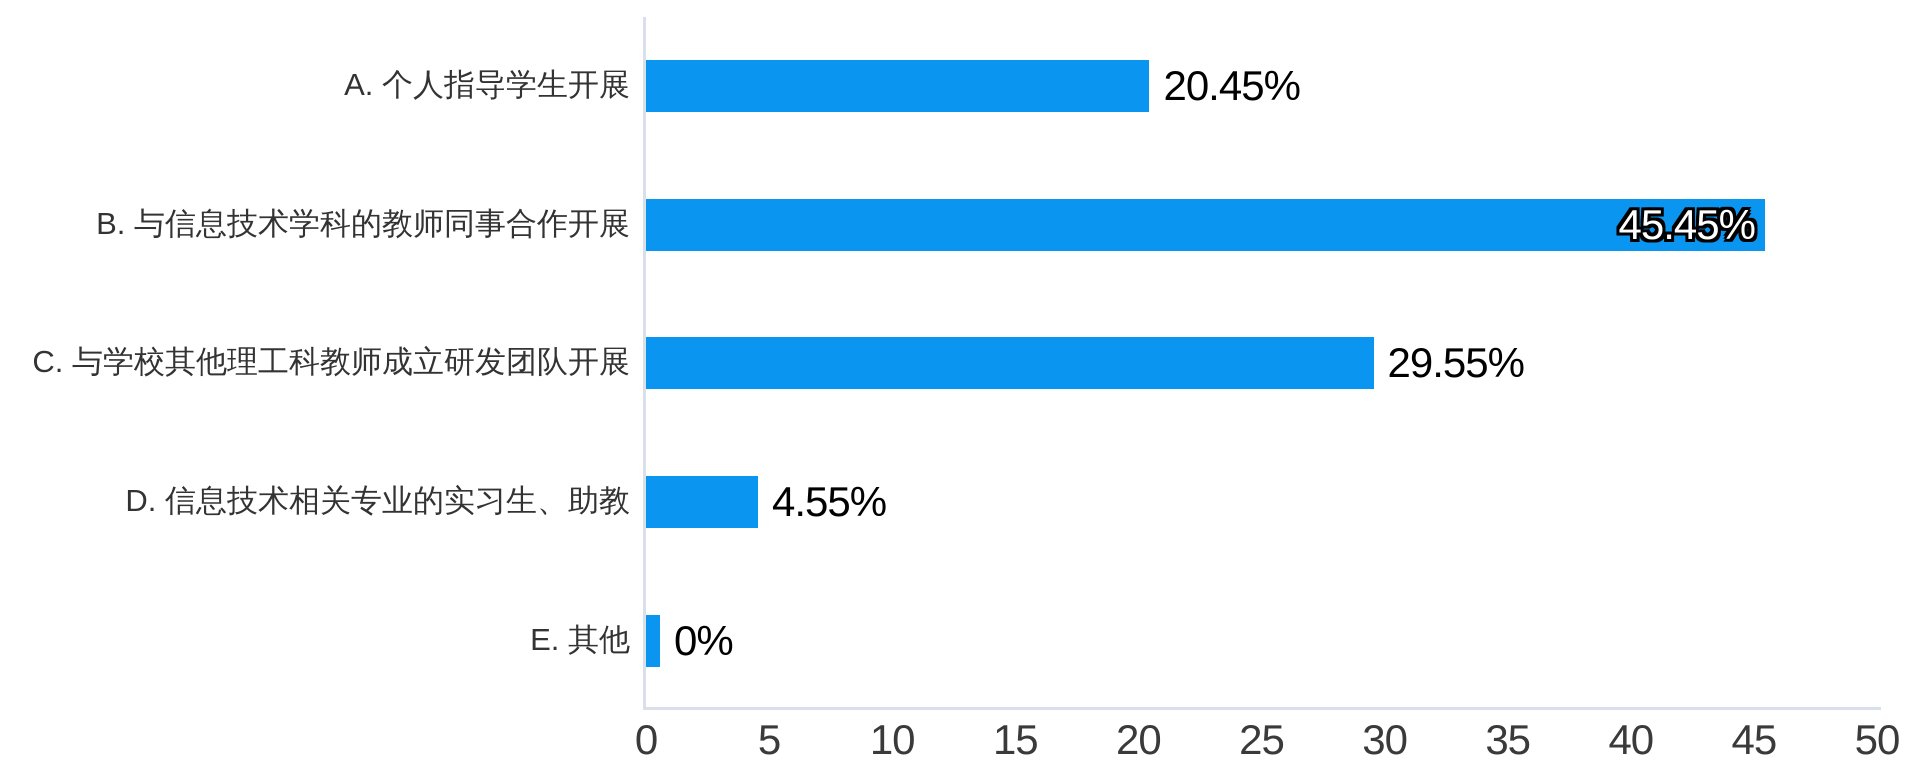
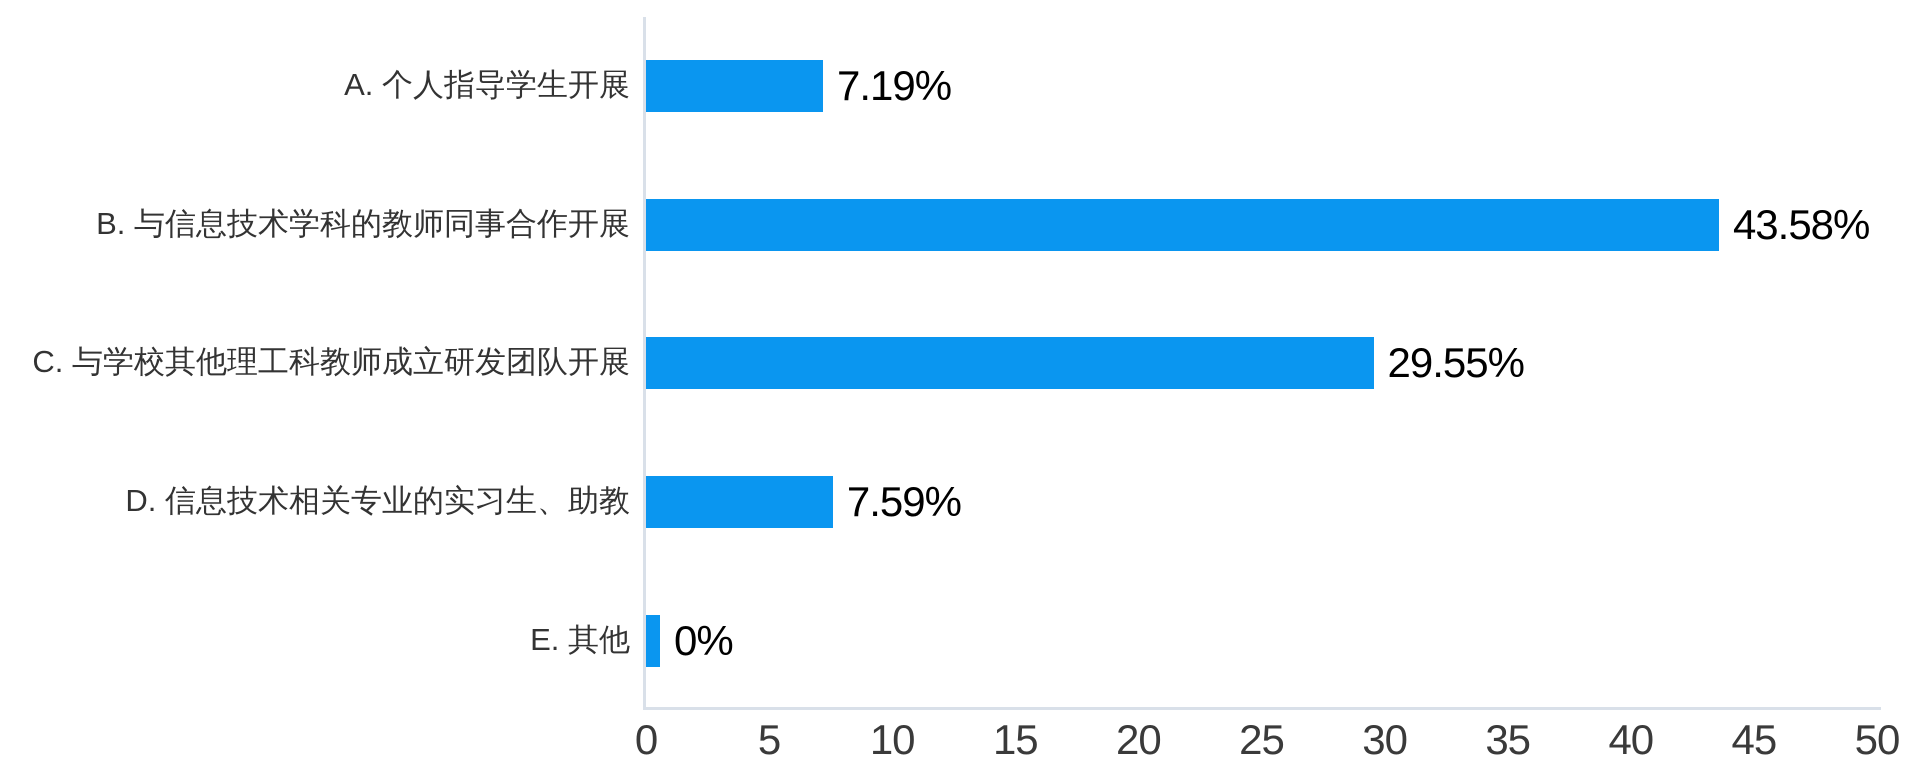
A. 个人指导学生开展: 20.45% -> 7.19%
B. 与信息技术学科的教师同事合作开展: 45.45% -> 43.58%
D. 信息技术相关专业的实习生、助教: 4.55% -> 7.59%
